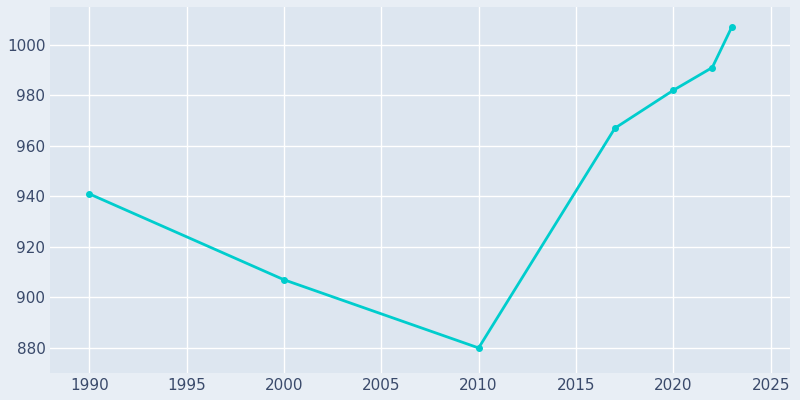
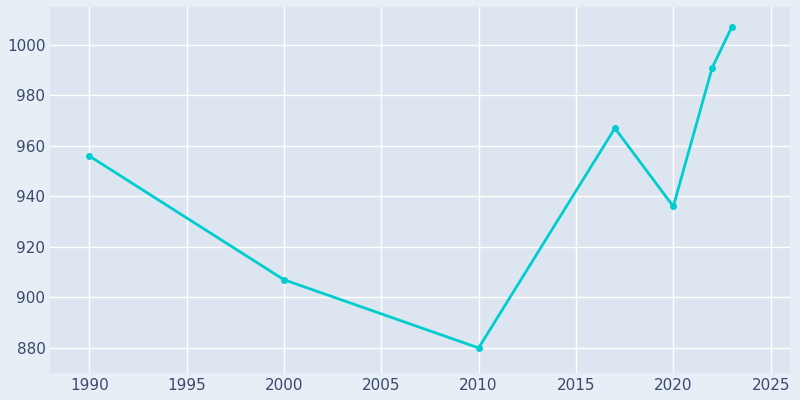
1990: 941 -> 956
2020: 982 -> 936
